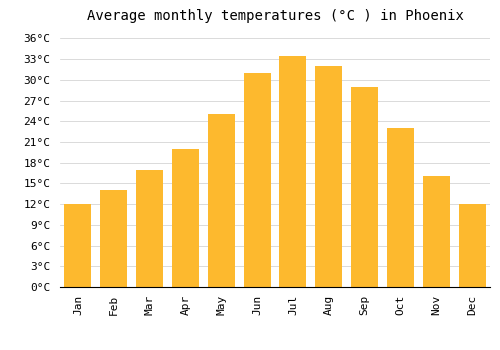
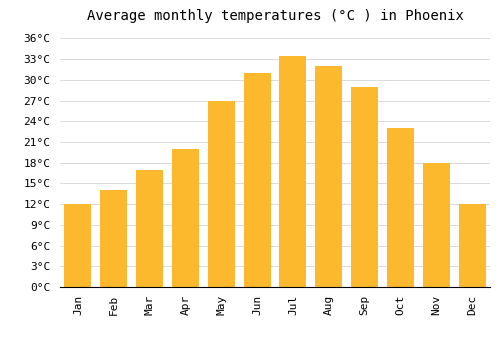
May: 25.0°C -> 27.0°C
Nov: 16.0°C -> 18.0°C
